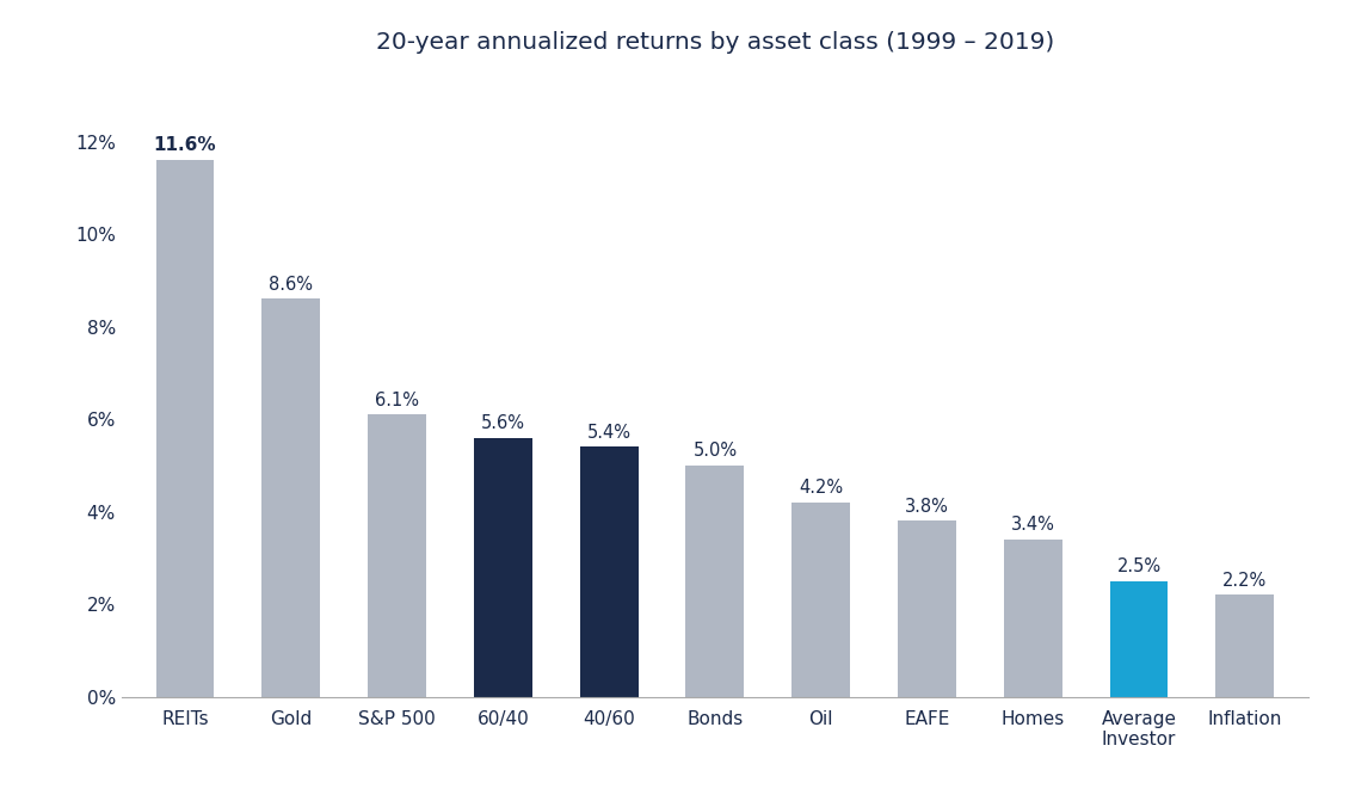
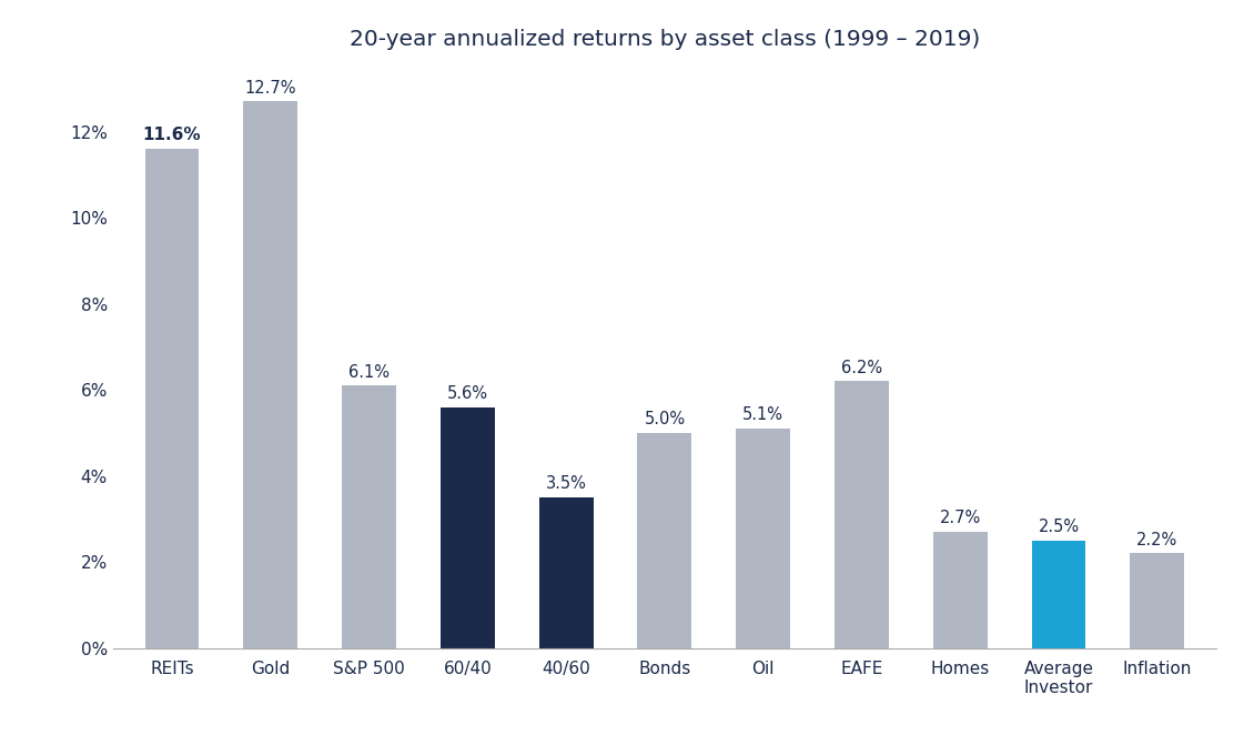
Gold: 8.6% -> 12.7%
40/60: 5.4% -> 3.5%
Oil: 4.2% -> 5.1%
EAFE: 3.8% -> 6.2%
Homes: 3.4% -> 2.7%
